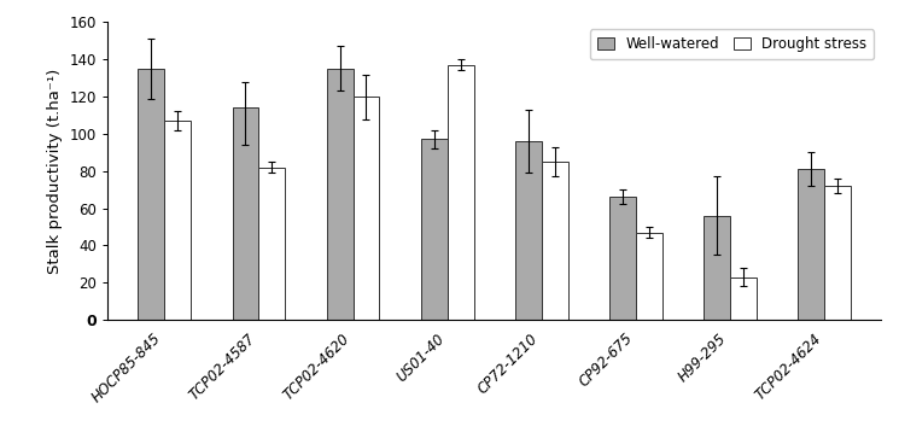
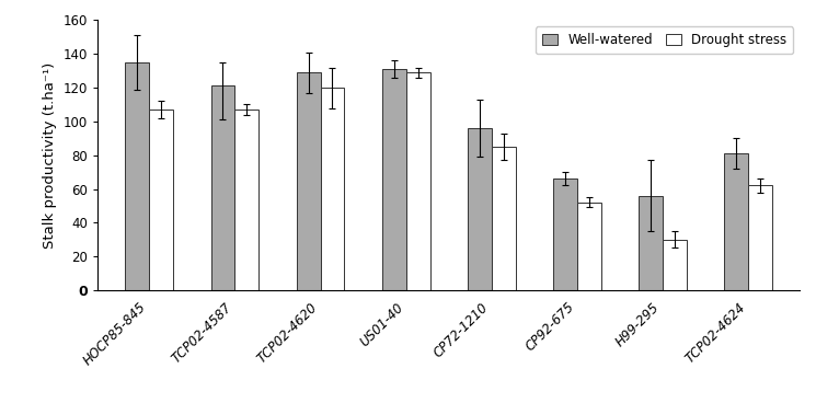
Well-watered/TCP02-4587: 114 -> 121
Drought stress/TCP02-4587: 82 -> 107
Well-watered/TCP02-4620: 135 -> 129
Well-watered/US01-40: 97 -> 131
Drought stress/US01-40: 137 -> 129
Drought stress/CP92-675: 47 -> 52
Drought stress/H99-295: 23 -> 30
Drought stress/TCP02-4624: 72 -> 62
